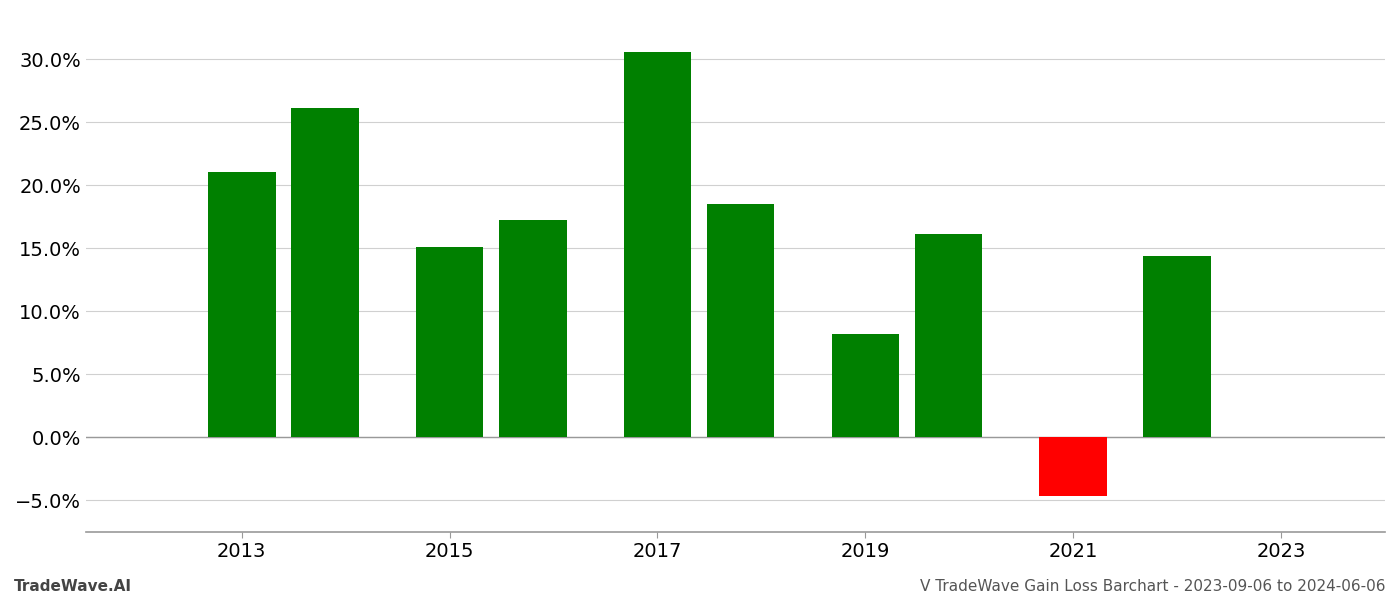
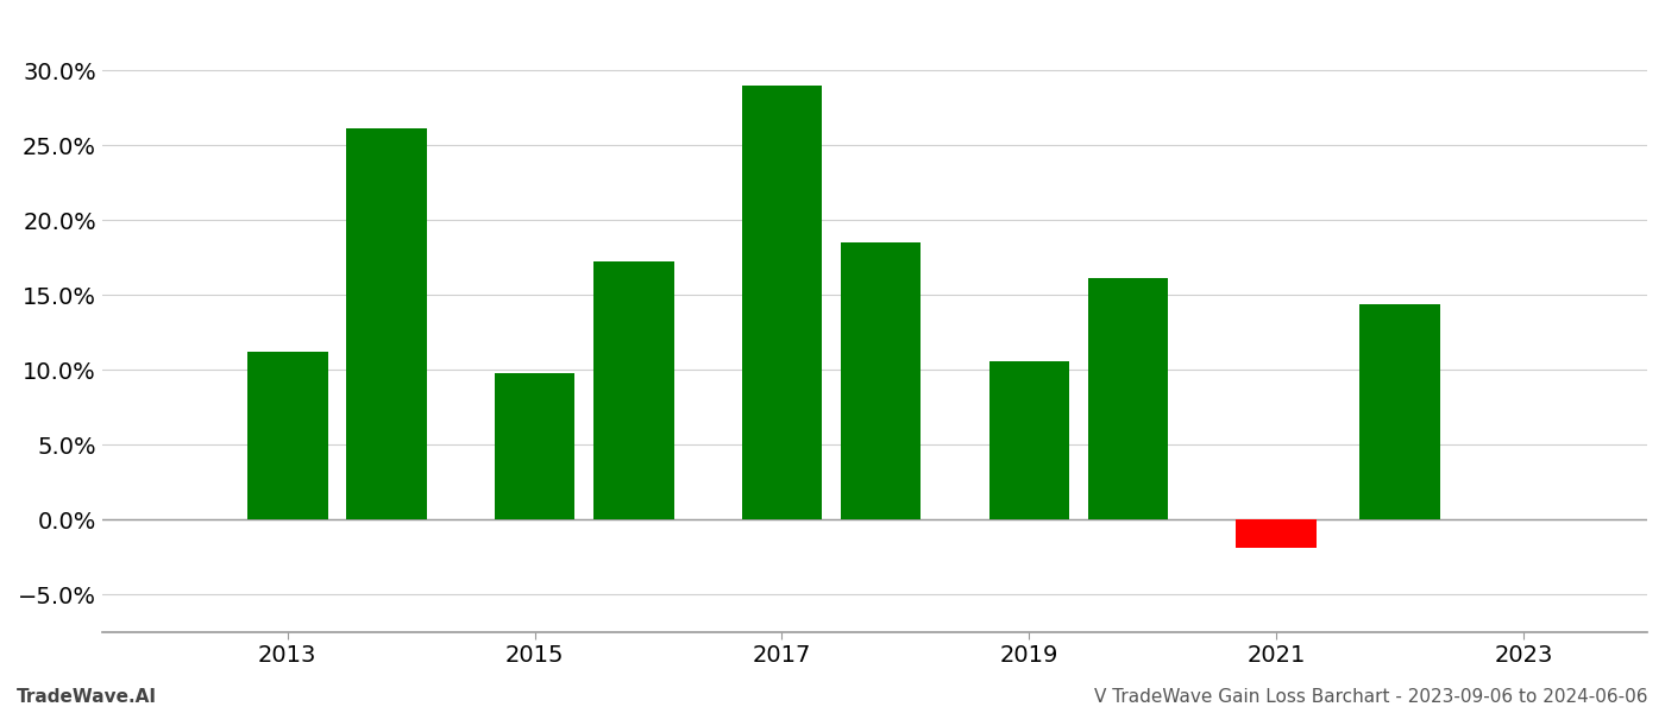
2013: 21.0% -> 11.2%
2015: 15.1% -> 9.8%
2017: 30.6% -> 29.0%
2019: 8.2% -> 10.6%
2021: -4.7% -> -1.9%
